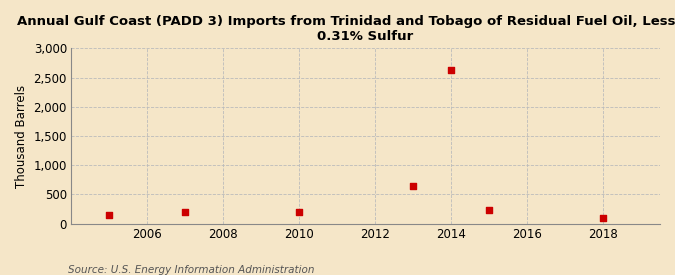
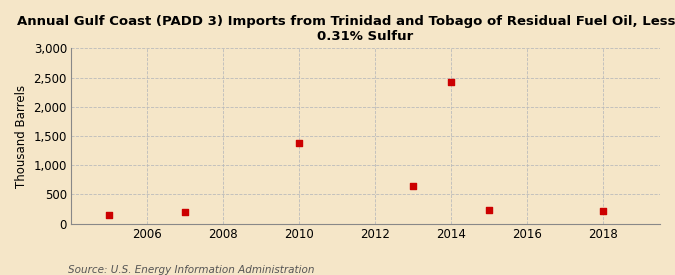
2010: 200 -> 1,380
2014: 2,630 -> 2,420
2018: 100 -> 220
